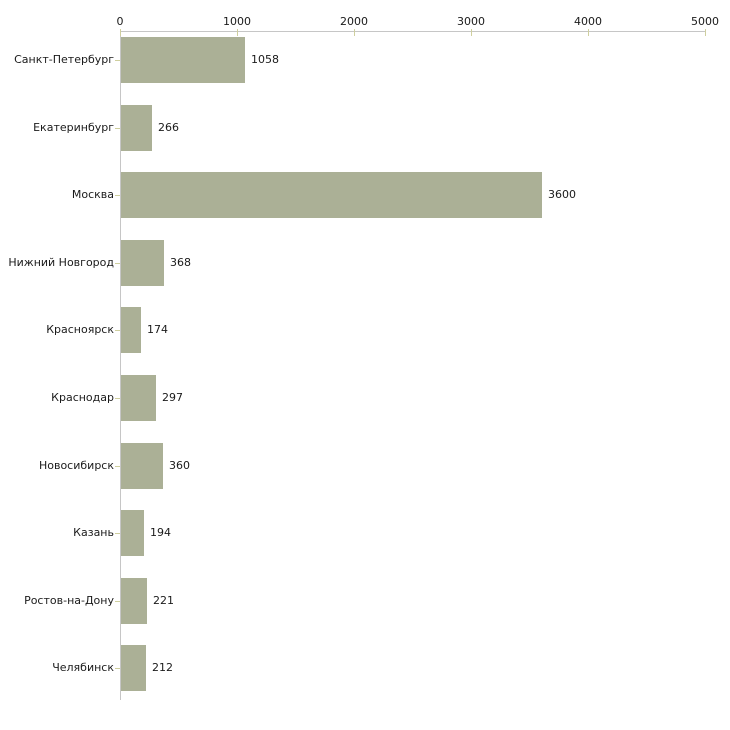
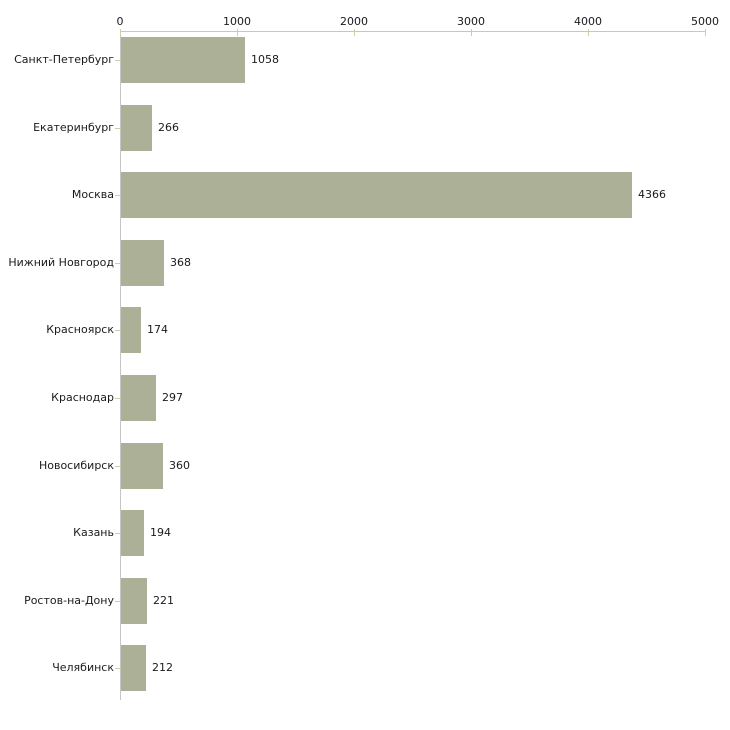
Москва: 3600 -> 4366
